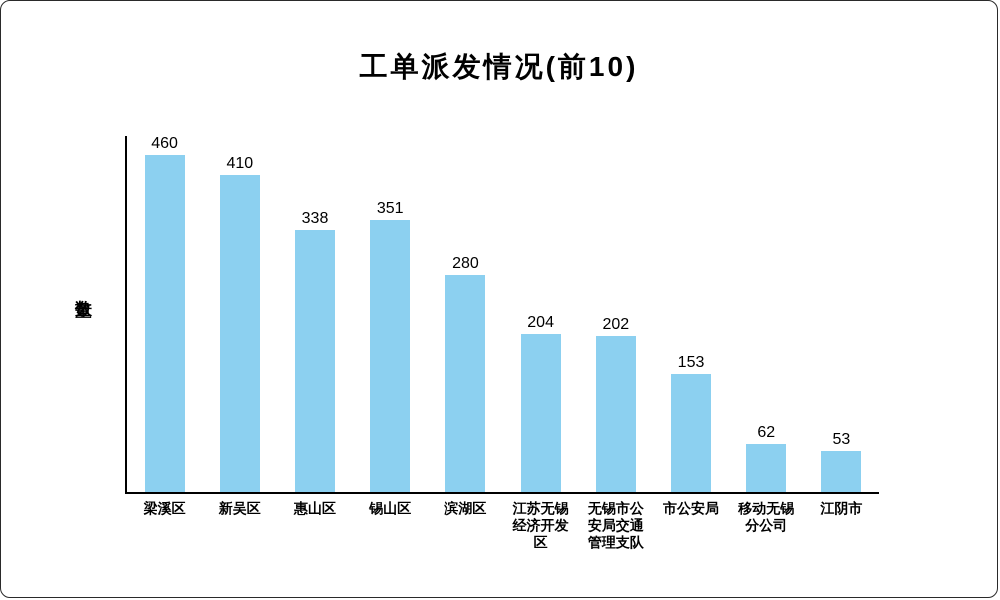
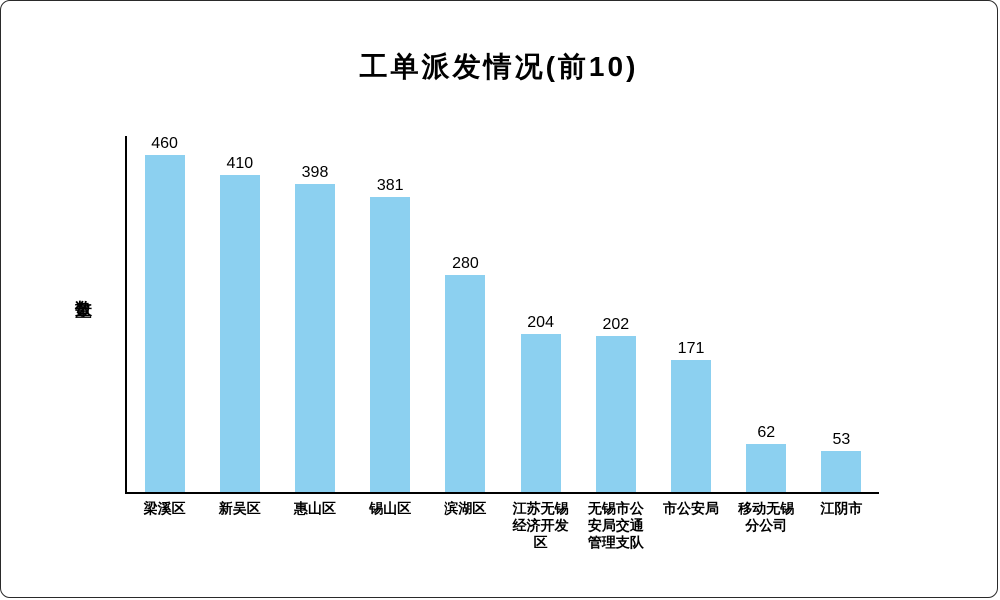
惠山区: 338 -> 398
锡山区: 351 -> 381
市公安局: 153 -> 171
